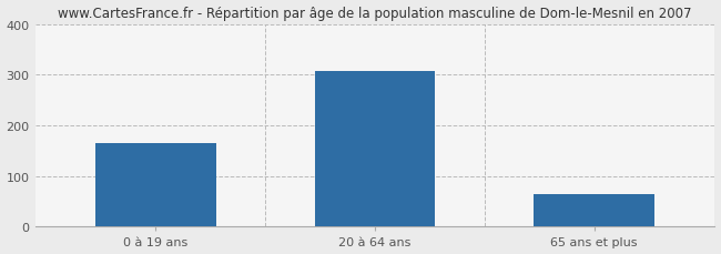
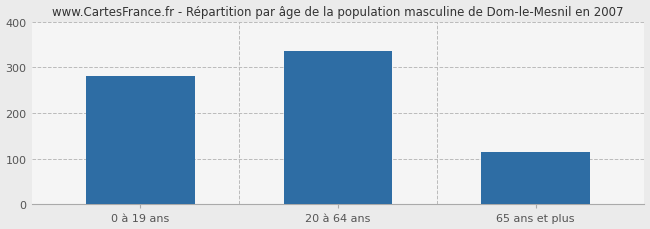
0 à 19 ans: 165 -> 280
20 à 64 ans: 308 -> 335
65 ans et plus: 65 -> 115
